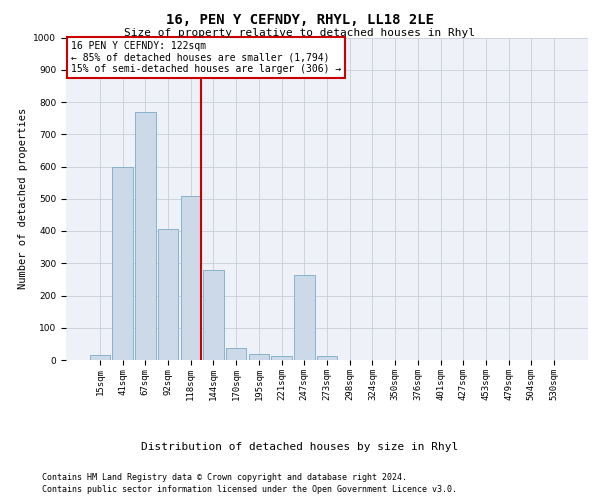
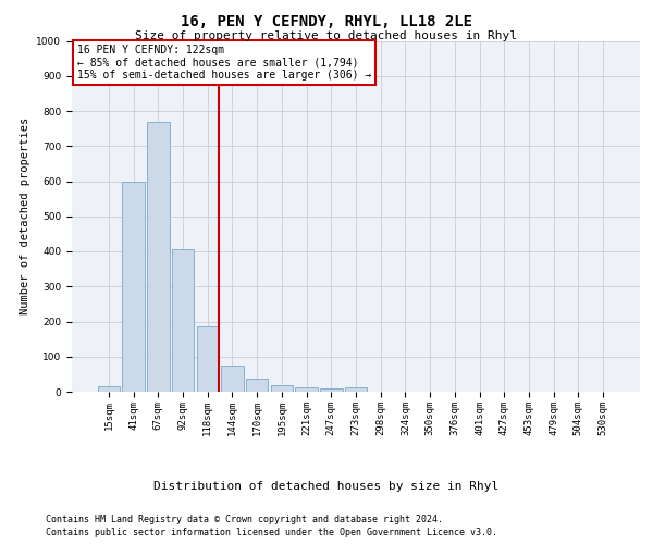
118sqm: 510 -> 185
144sqm: 280 -> 75
247sqm: 265 -> 10
